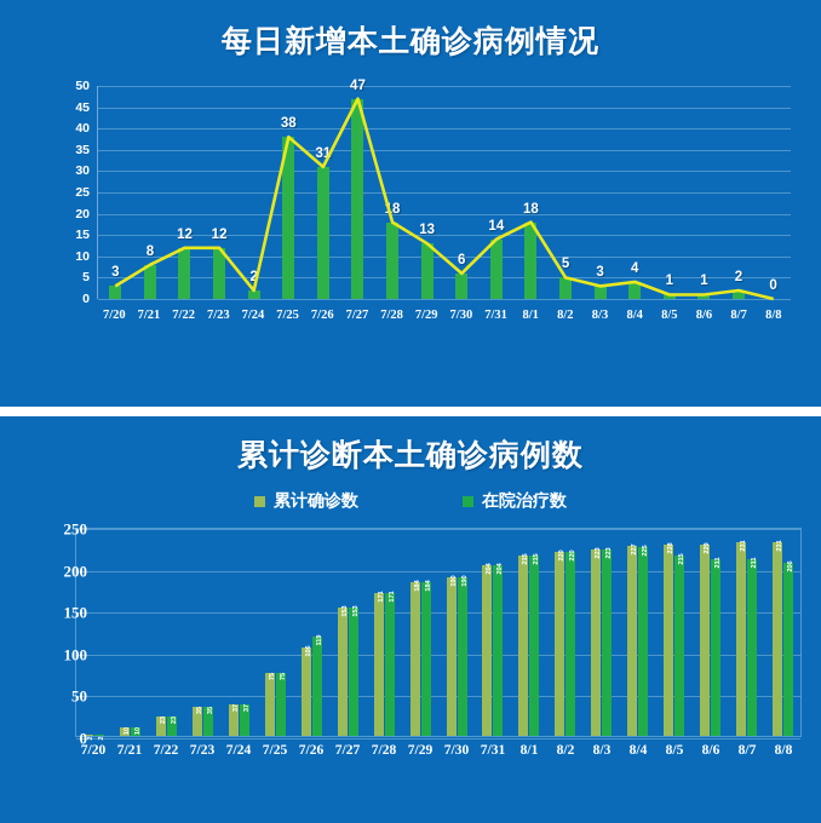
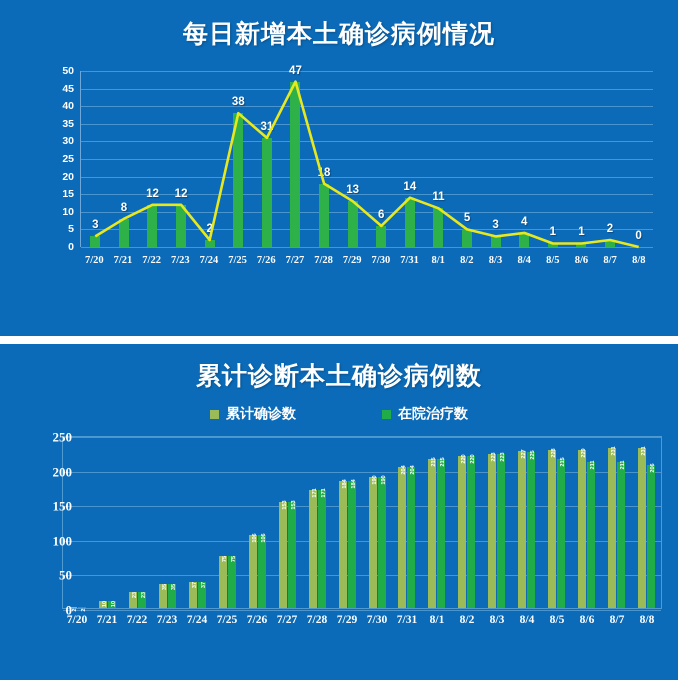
每日新增本土确诊病例情况/8/1: 18 -> 11
累计诊断本土确诊病例数/在院治疗数/7/26: 119 -> 106
